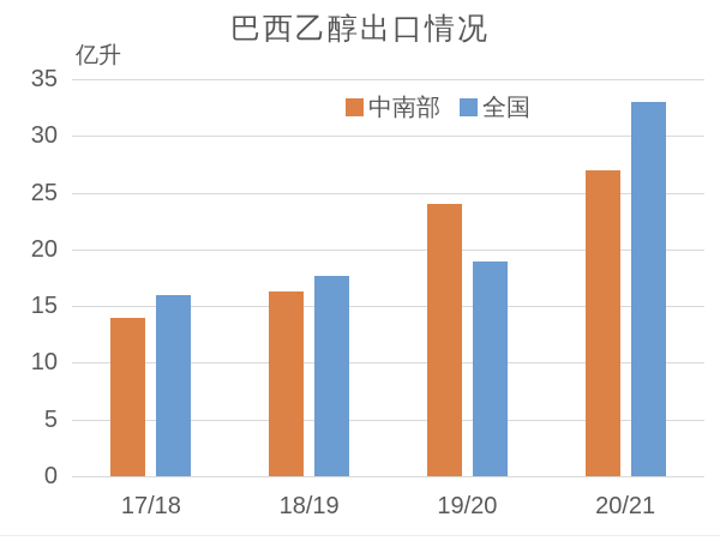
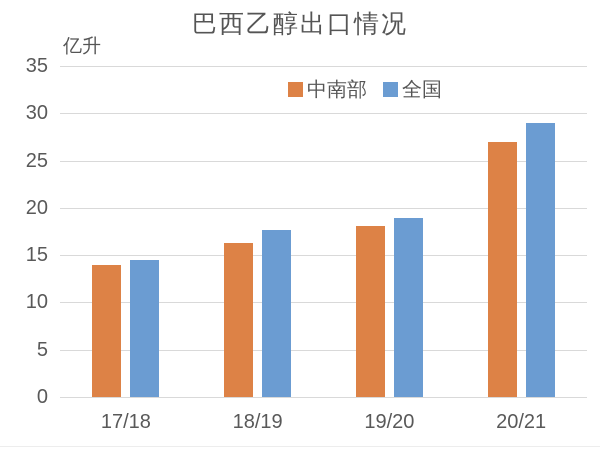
全国/17/18: 16 -> 14
中南部/19/20: 24 -> 18
全国/20/21: 33 -> 29
